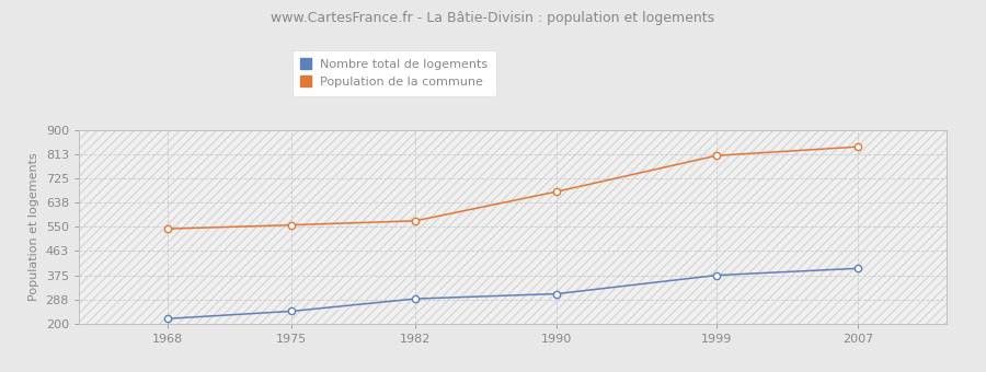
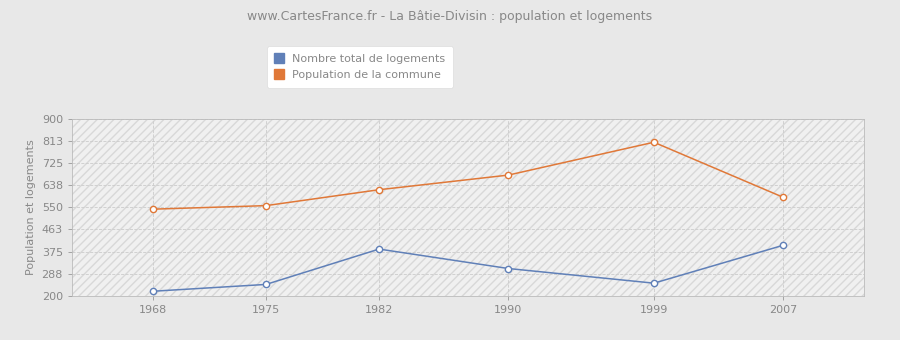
Nombre total de logements/1982: 290 -> 385
Population de la commune/1982: 572 -> 620
Nombre total de logements/1999: 375 -> 250
Population de la commune/2007: 840 -> 590
